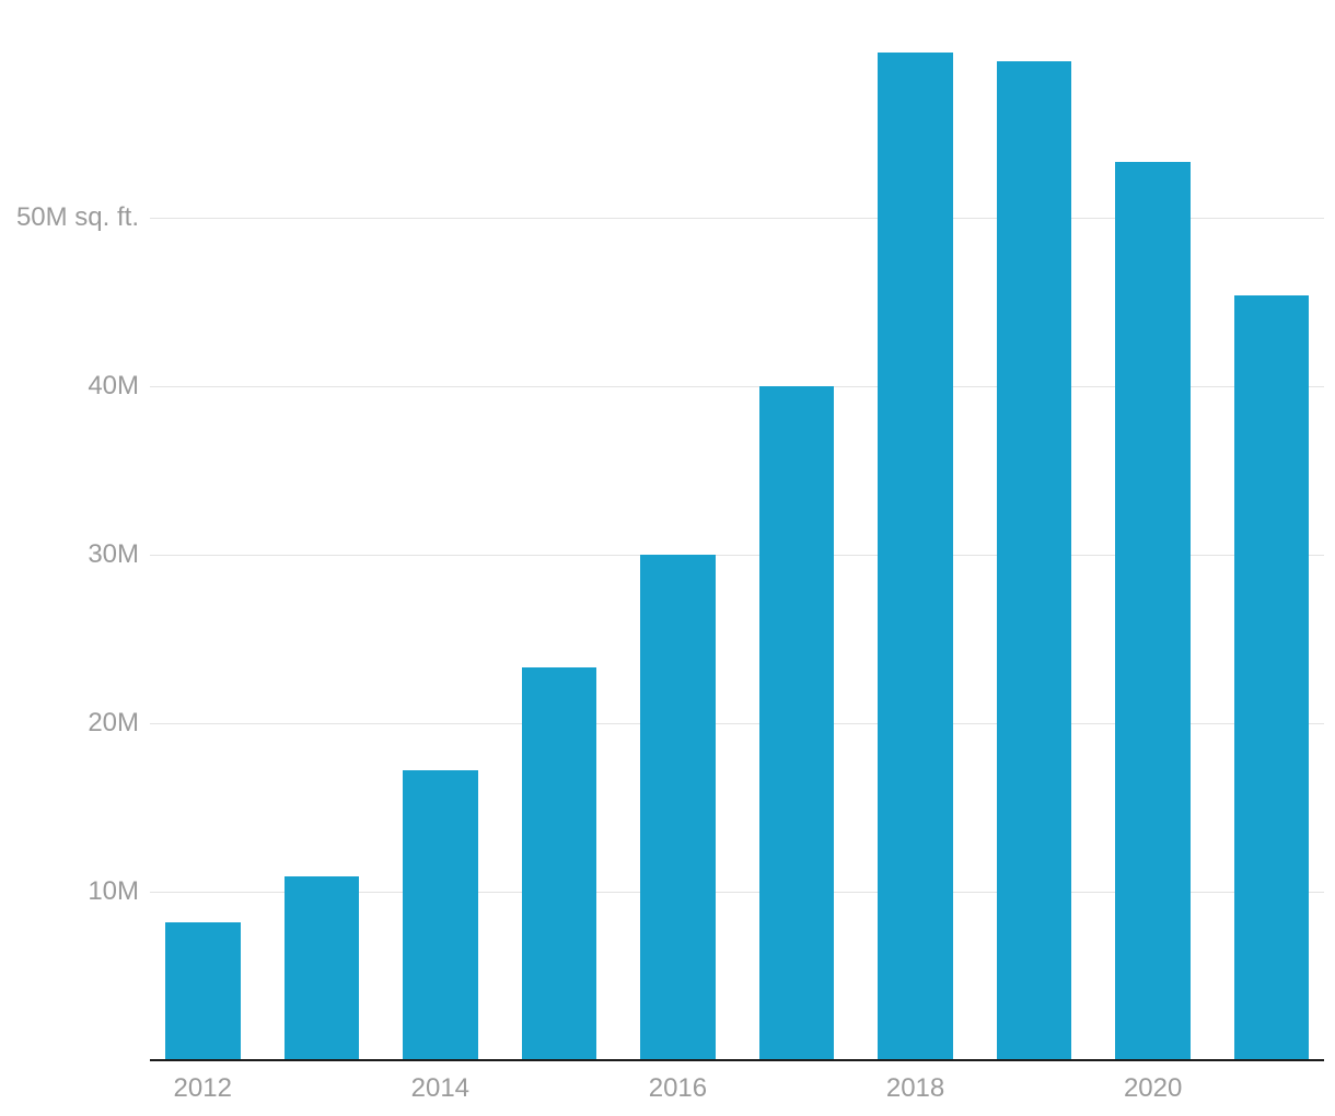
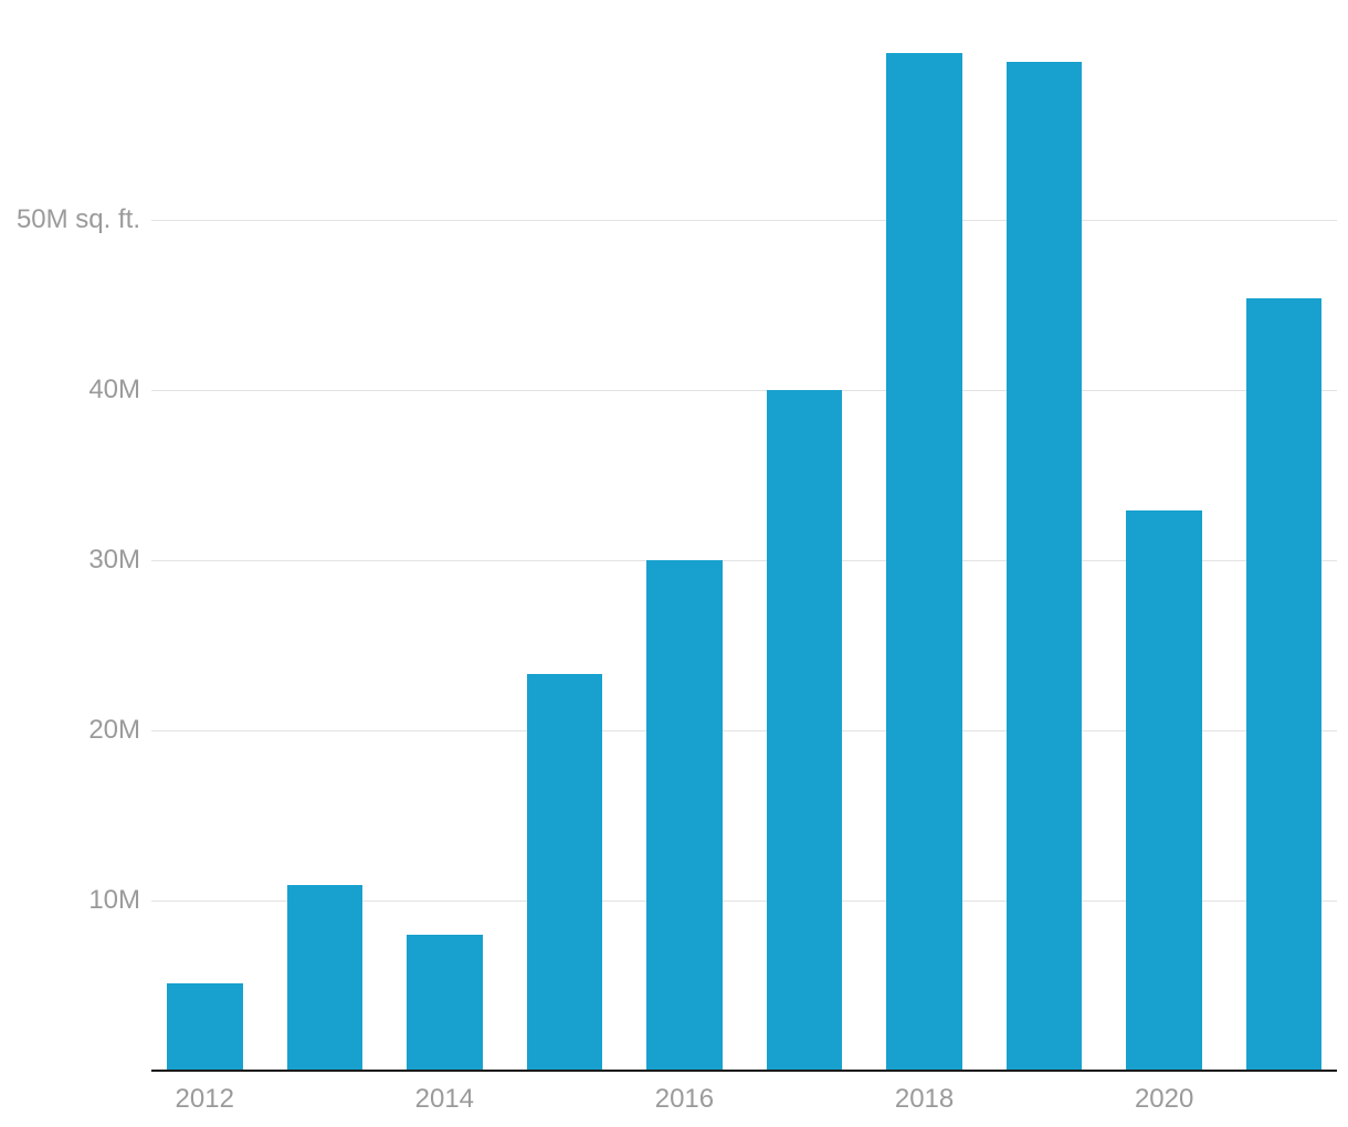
2012: 8.2M -> 5.1M
2014: 17.2M -> 8.0M
2020: 53.3M -> 32.9M
